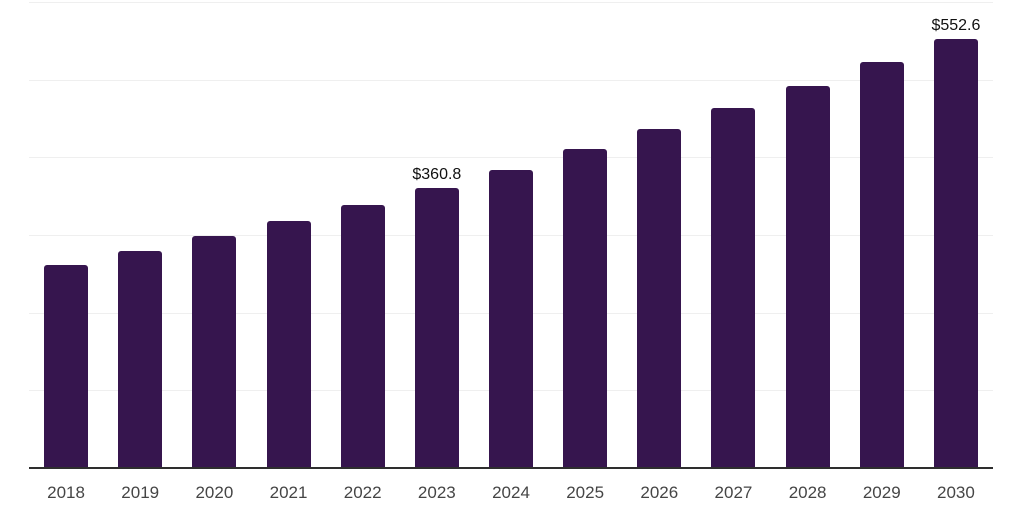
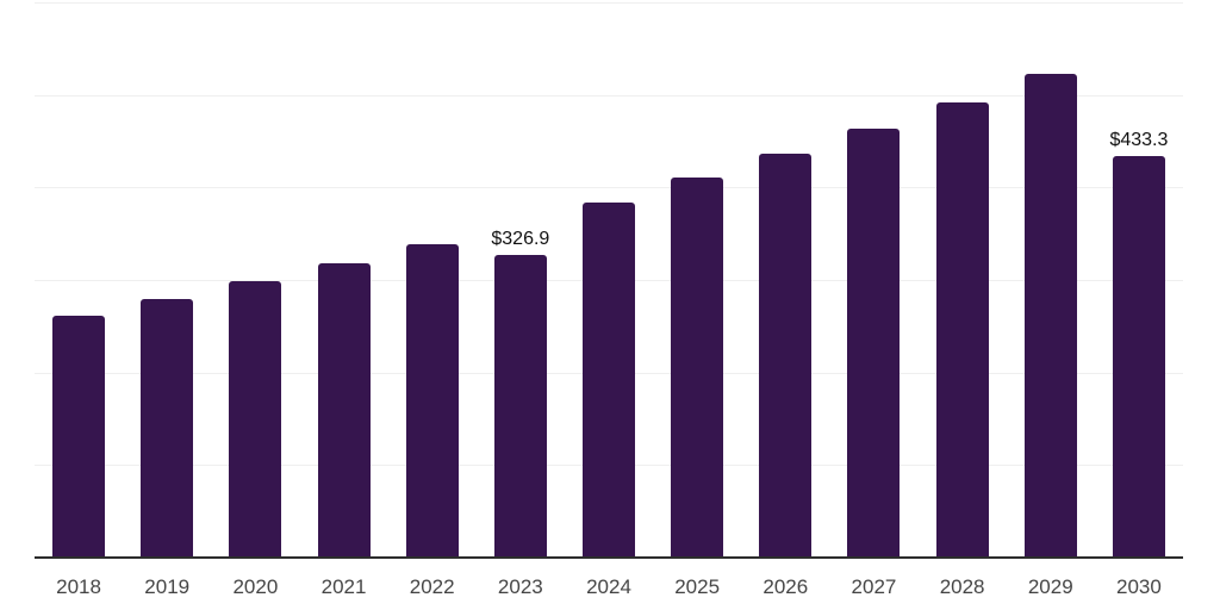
2023: $360.8 -> $326.9
2030: $552.6 -> $433.3
